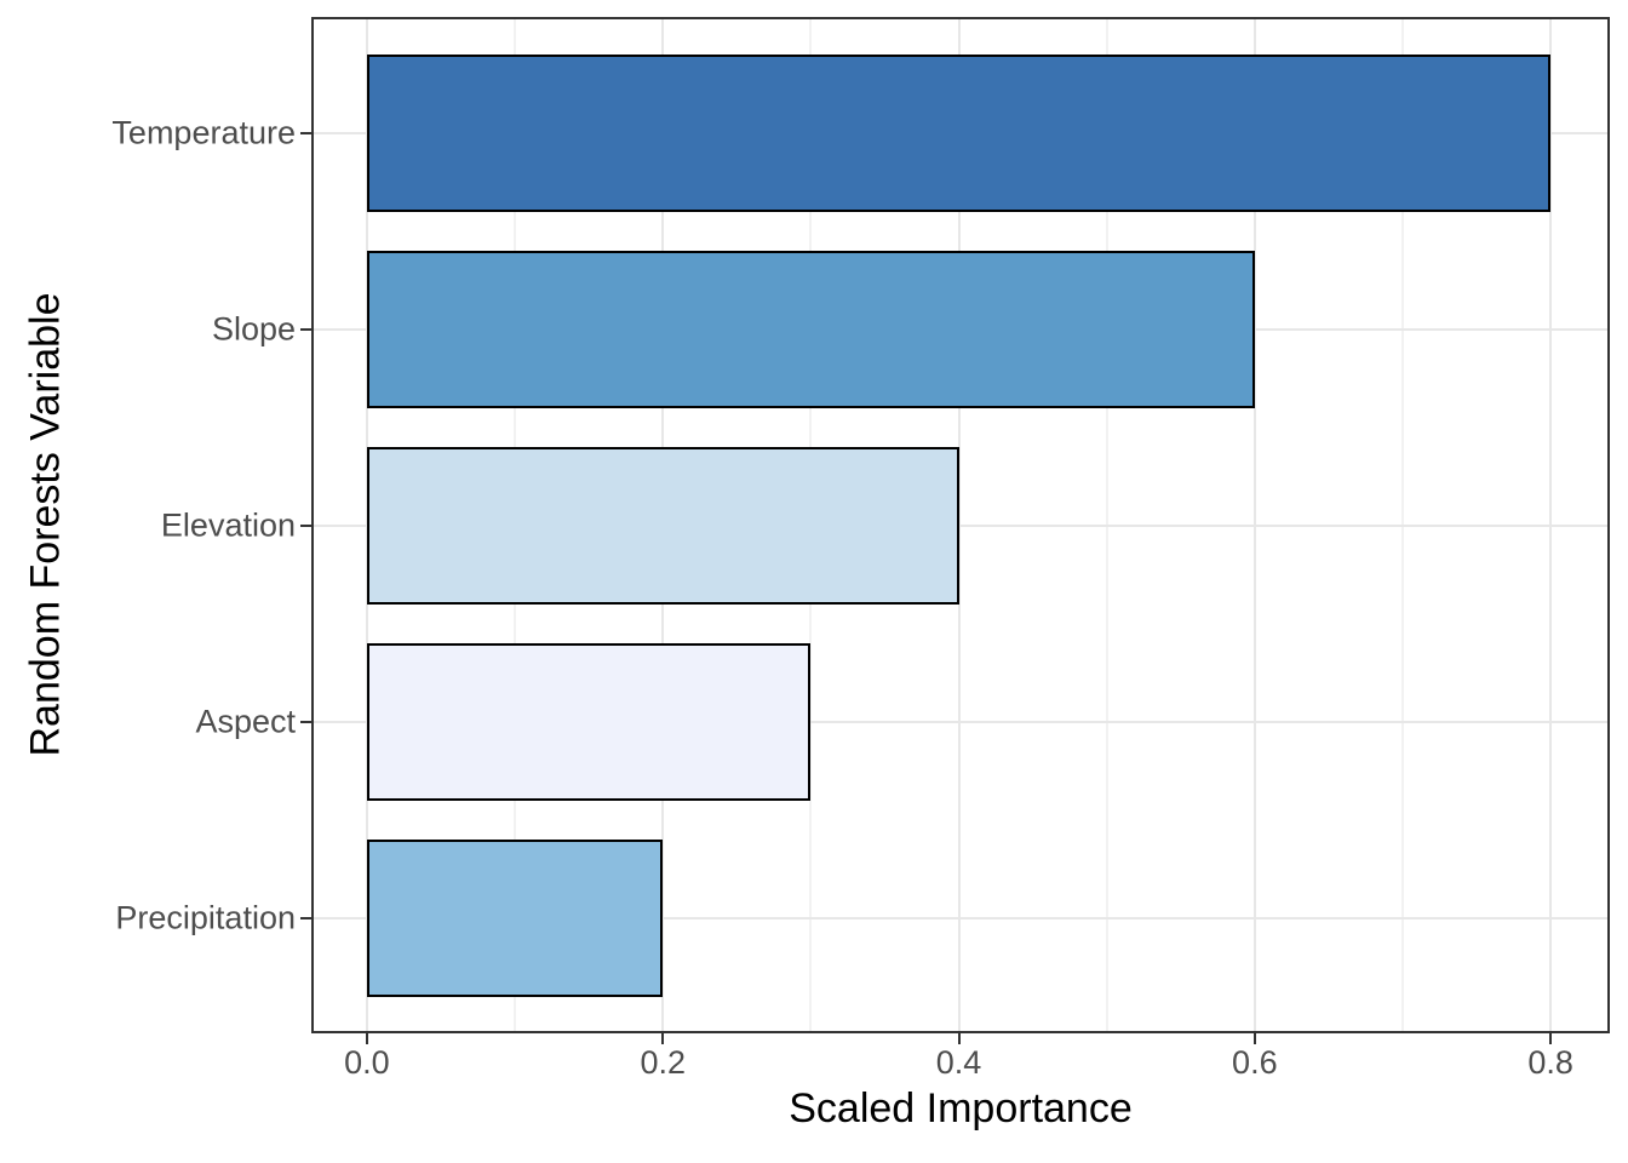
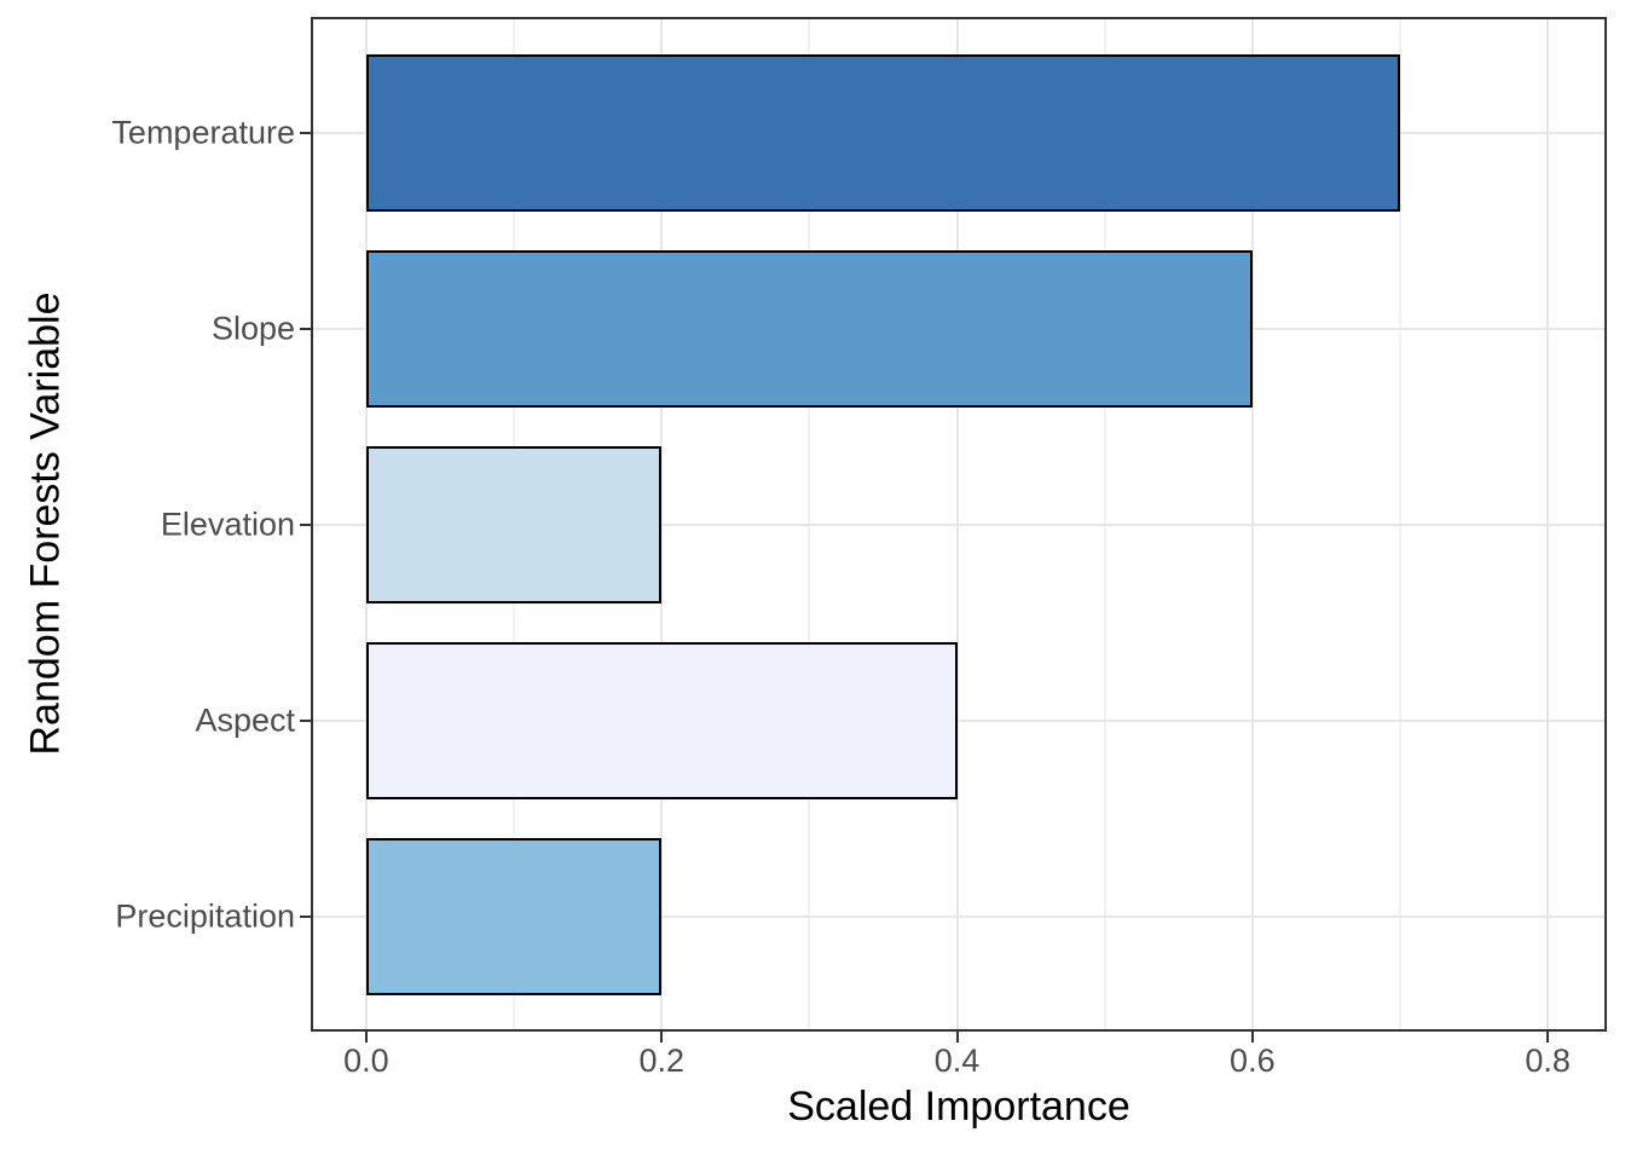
Temperature: 0.8 -> 0.7
Elevation: 0.4 -> 0.2
Aspect: 0.3 -> 0.4
